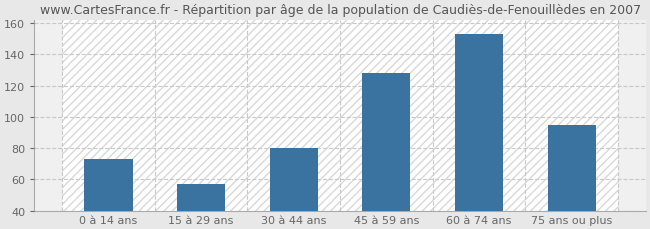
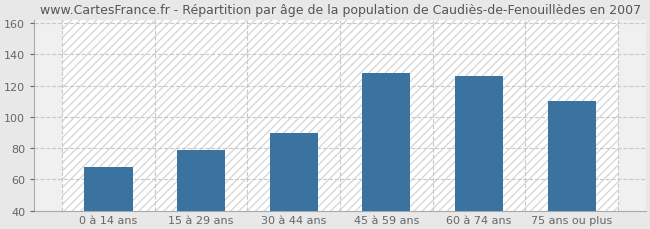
0 à 14 ans: 73 -> 68
15 à 29 ans: 57 -> 79
30 à 44 ans: 80 -> 90
60 à 74 ans: 153 -> 126
75 ans ou plus: 95 -> 110
